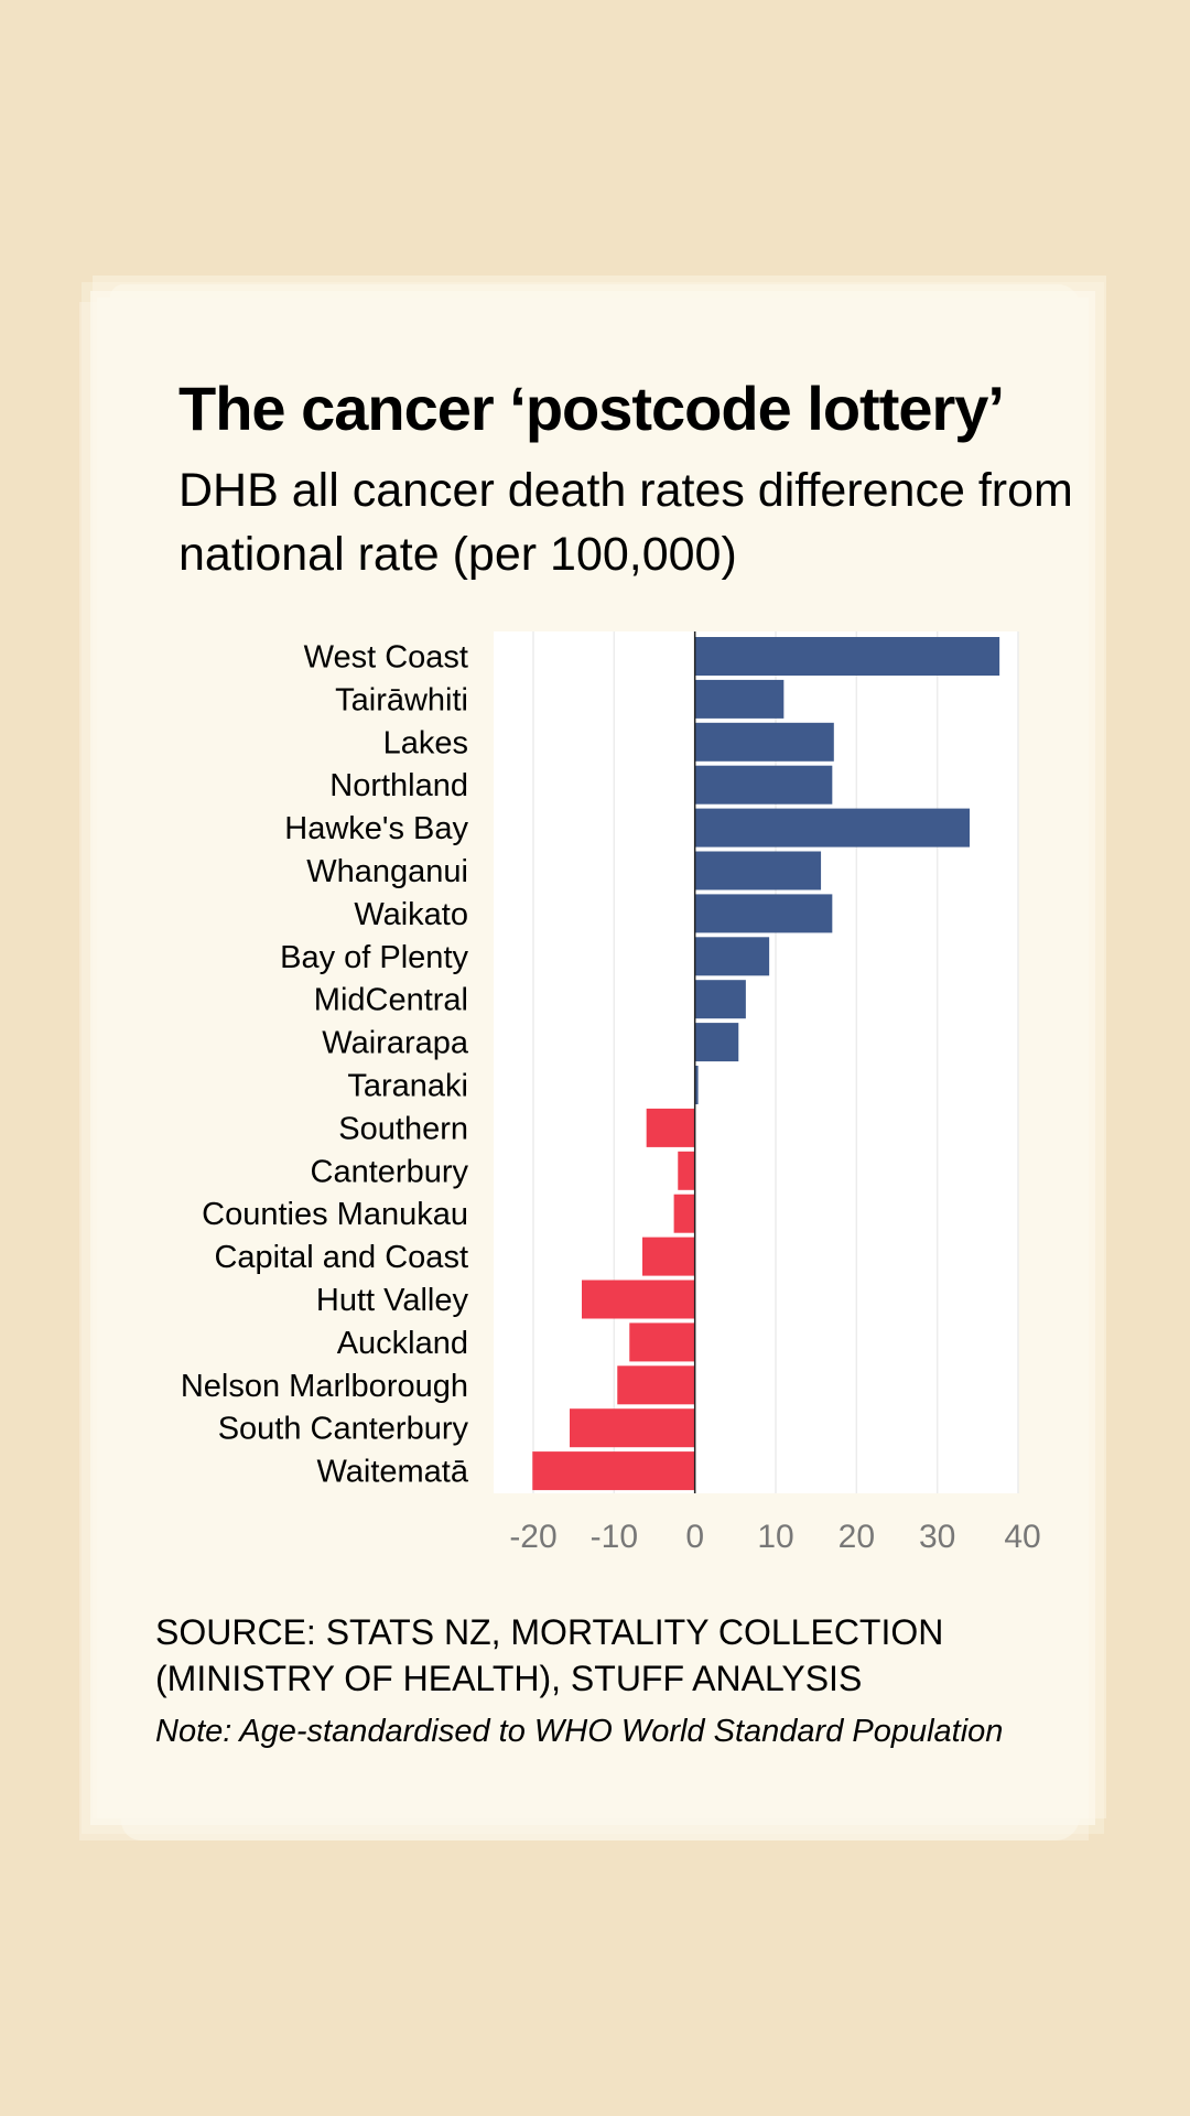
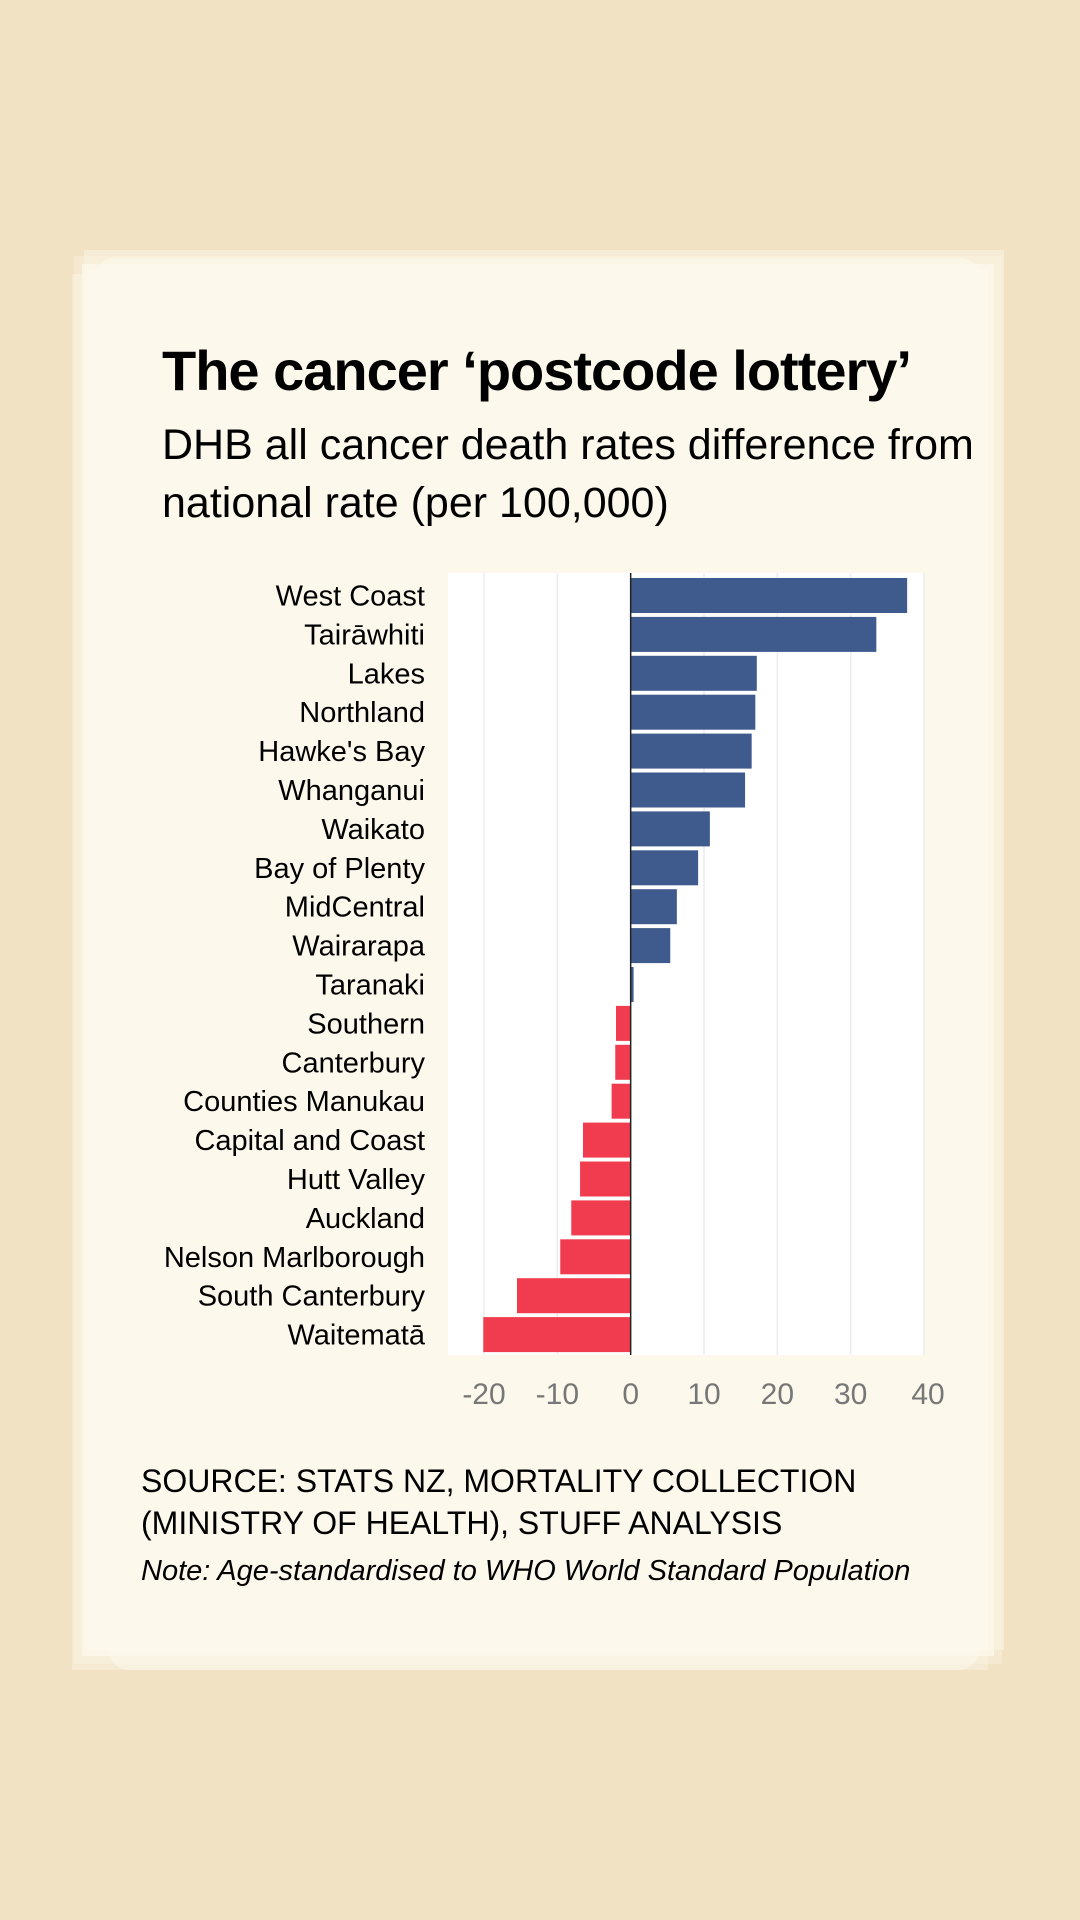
Tairāwhiti: 11 -> 34
Hawke's Bay: 34 -> 16
Waikato: 17 -> 11
Southern: -6 -> -2
Hutt Valley: -14 -> -7
